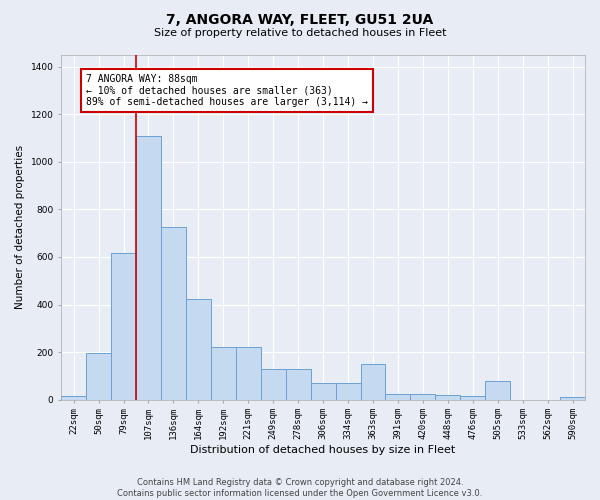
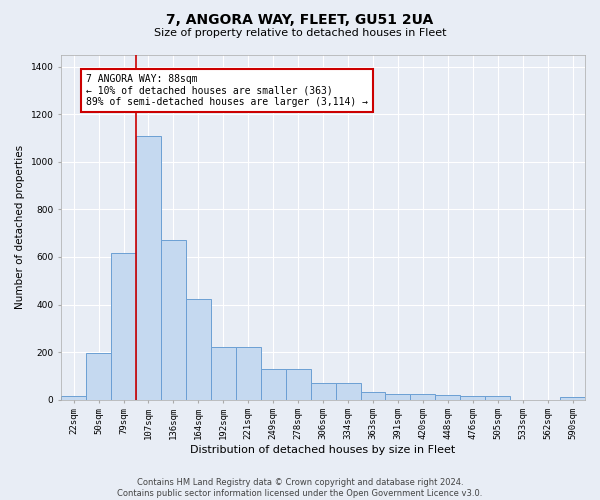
136sqm: 725 -> 670
363sqm: 150 -> 30
505sqm: 80 -> 13
